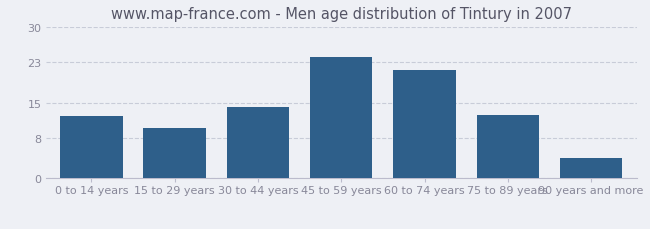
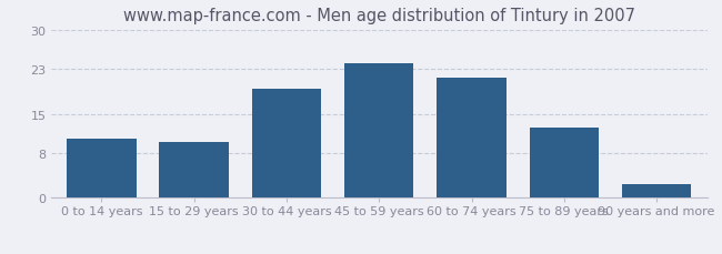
0 to 14 years: 12.4 -> 10.5
30 to 44 years: 14.2 -> 19.5
90 years and more: 4.0 -> 2.5
